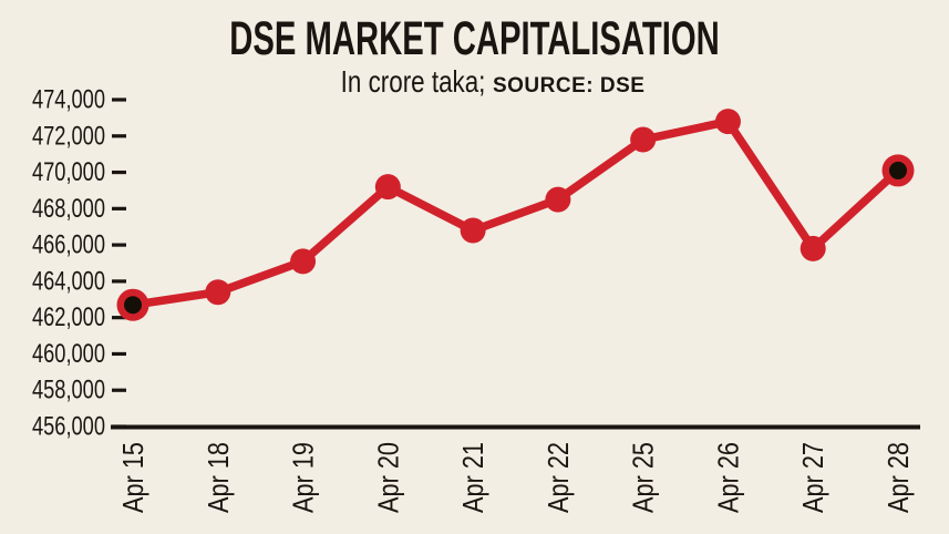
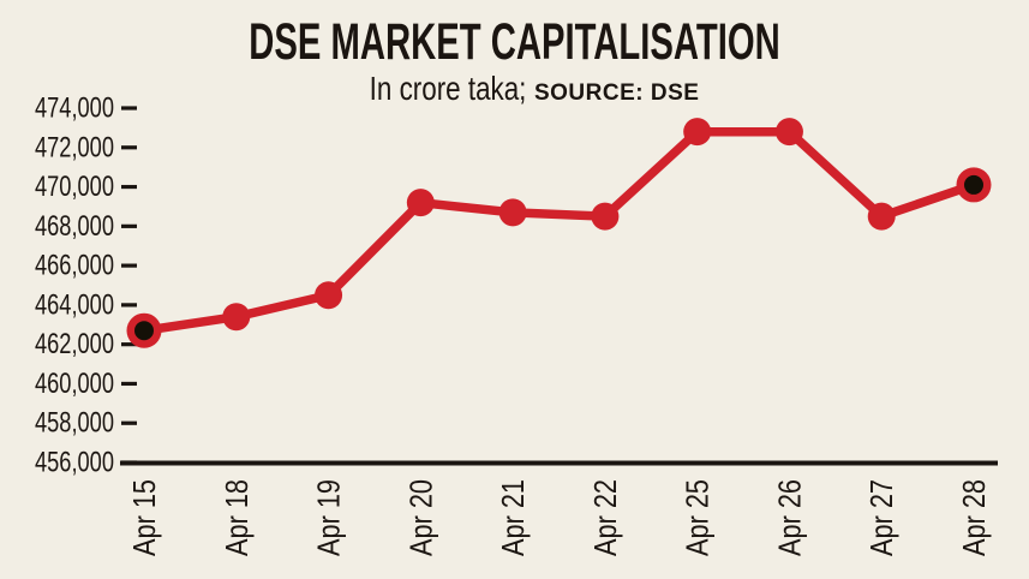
Apr 19: 465100 -> 464500
Apr 21: 466800 -> 468700
Apr 25: 471800 -> 472800
Apr 27: 465800 -> 468500
